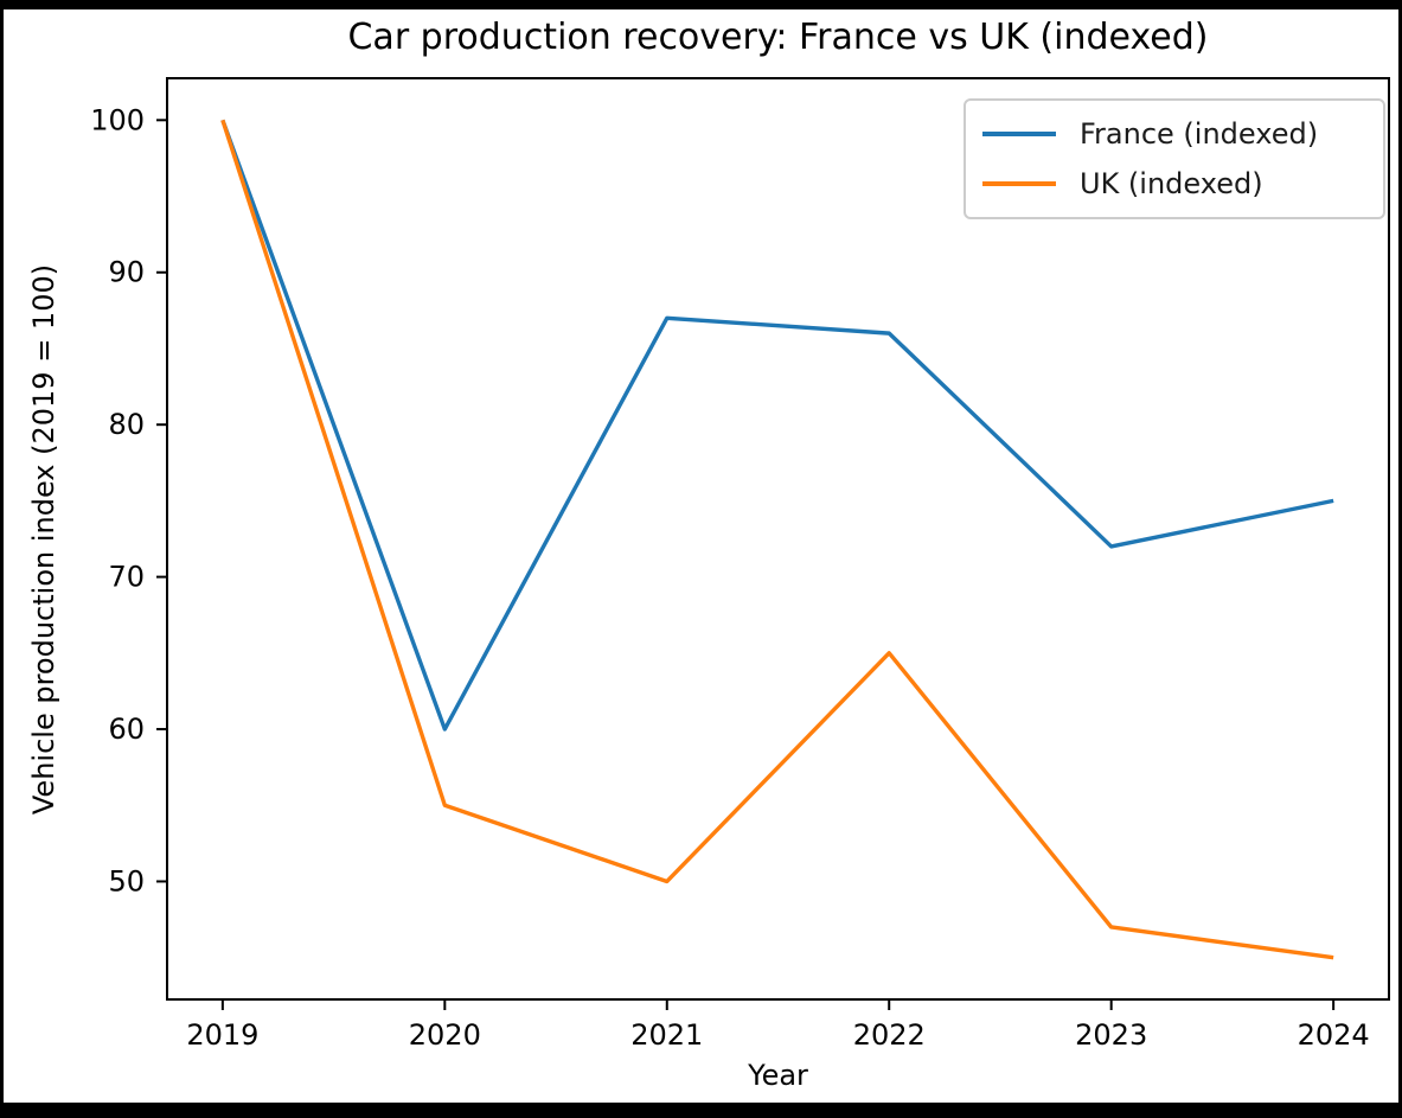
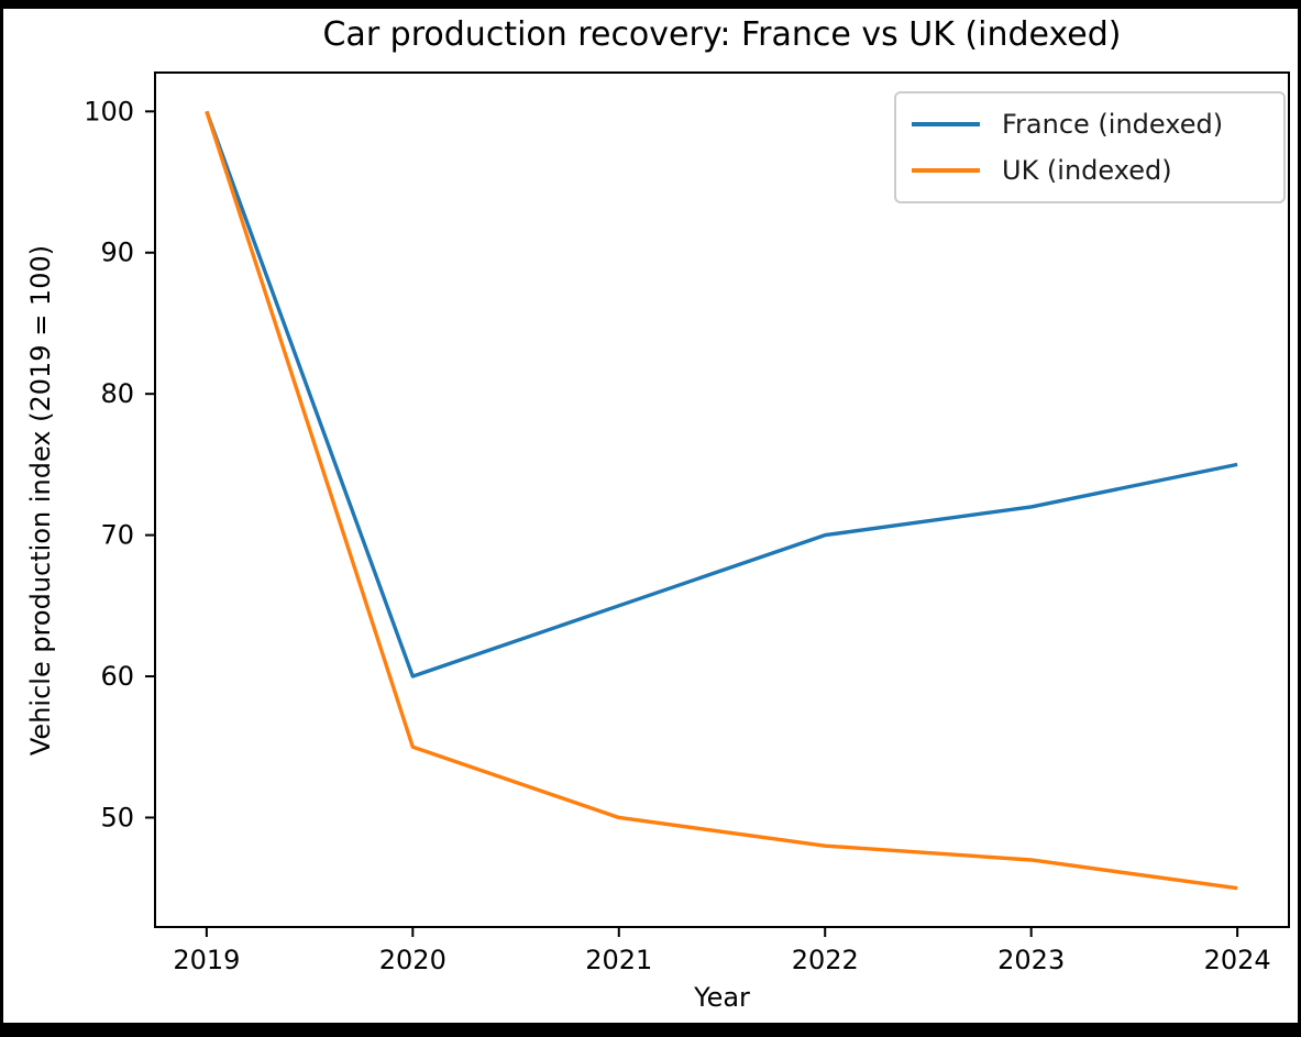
France (indexed)/2021: 87 -> 65
France (indexed)/2022: 86 -> 70
UK (indexed)/2022: 65 -> 48
